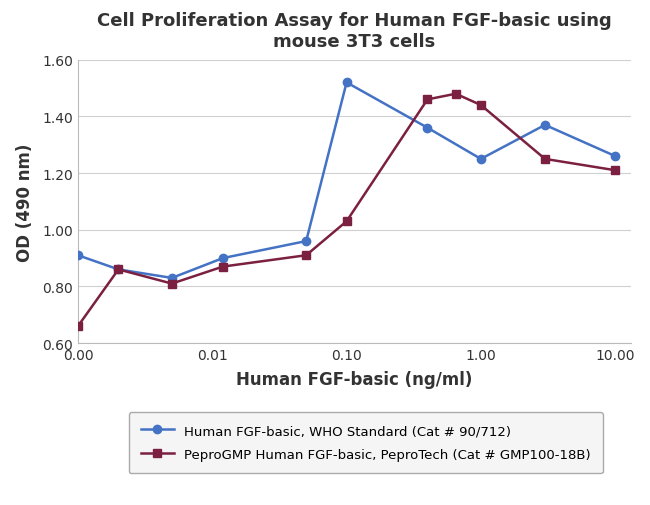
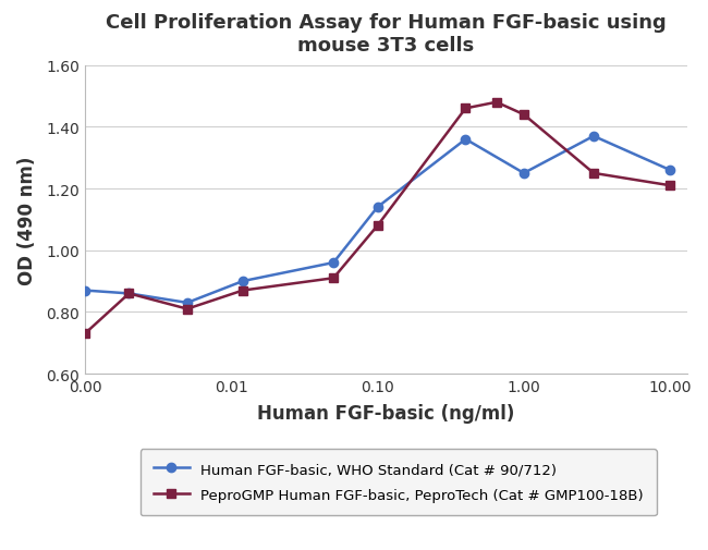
Human FGF-basic, WHO Standard (Cat # 90/712)/0.00: 0.91 -> 0.87
PeproGMP Human FGF-basic, PeproTech (Cat # GMP100-18B)/0.00: 0.66 -> 0.73
Human FGF-basic, WHO Standard (Cat # 90/712)/0.10: 1.52 -> 1.14
PeproGMP Human FGF-basic, PeproTech (Cat # GMP100-18B)/0.10: 1.03 -> 1.08
